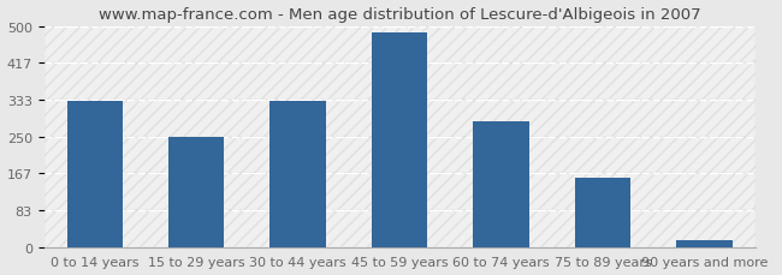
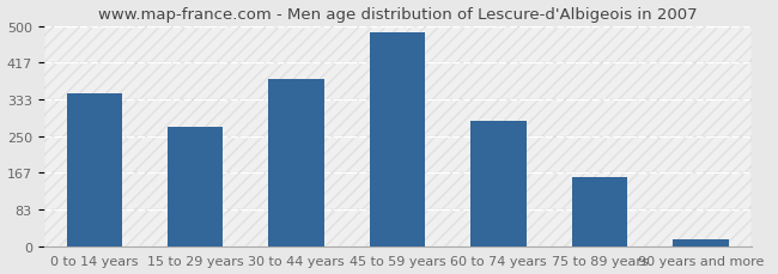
0 to 14 years: 330 -> 347
15 to 29 years: 250 -> 270
30 to 44 years: 330 -> 380
